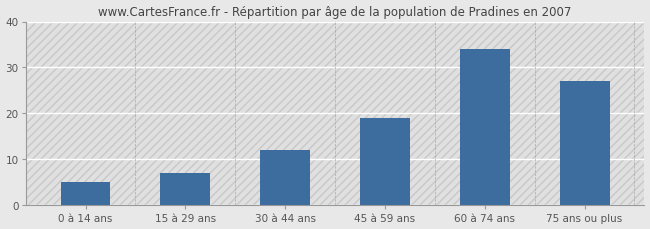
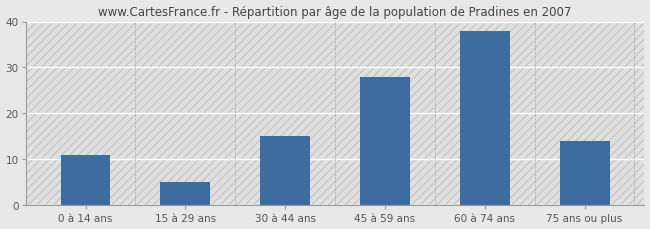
0 à 14 ans: 5 -> 11
15 à 29 ans: 7 -> 5
30 à 44 ans: 12 -> 15
45 à 59 ans: 19 -> 28
60 à 74 ans: 34 -> 38
75 ans ou plus: 27 -> 14
